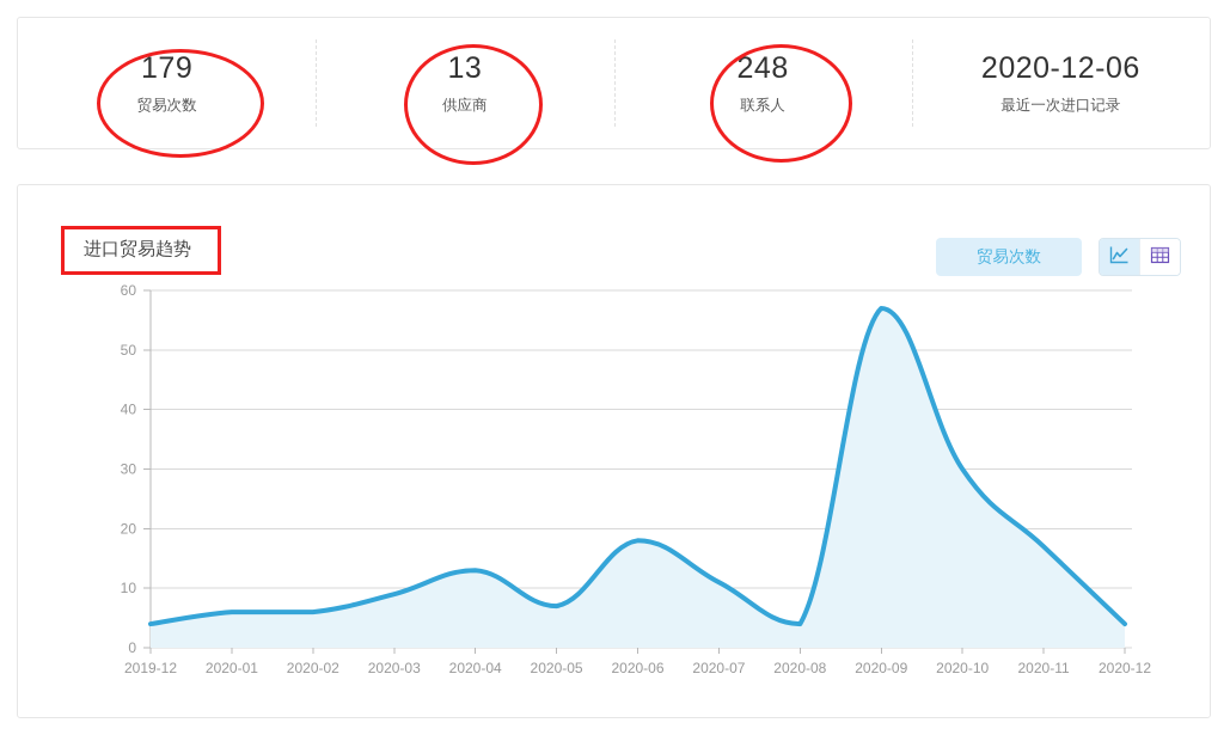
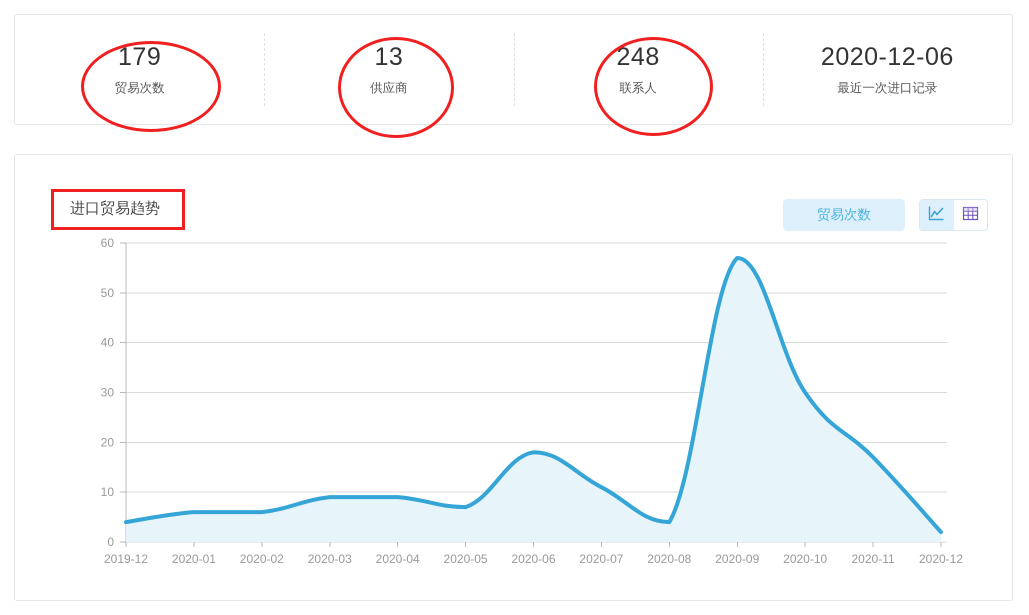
2020-04: 13 -> 9
2020-12: 4 -> 2
